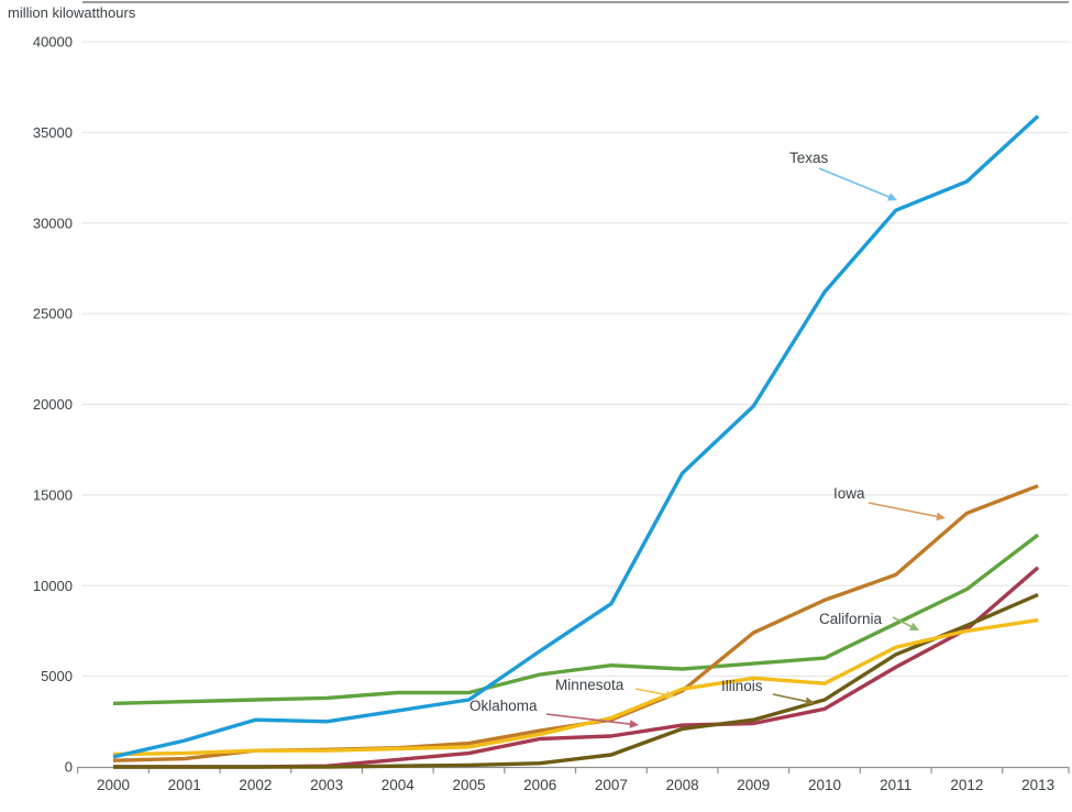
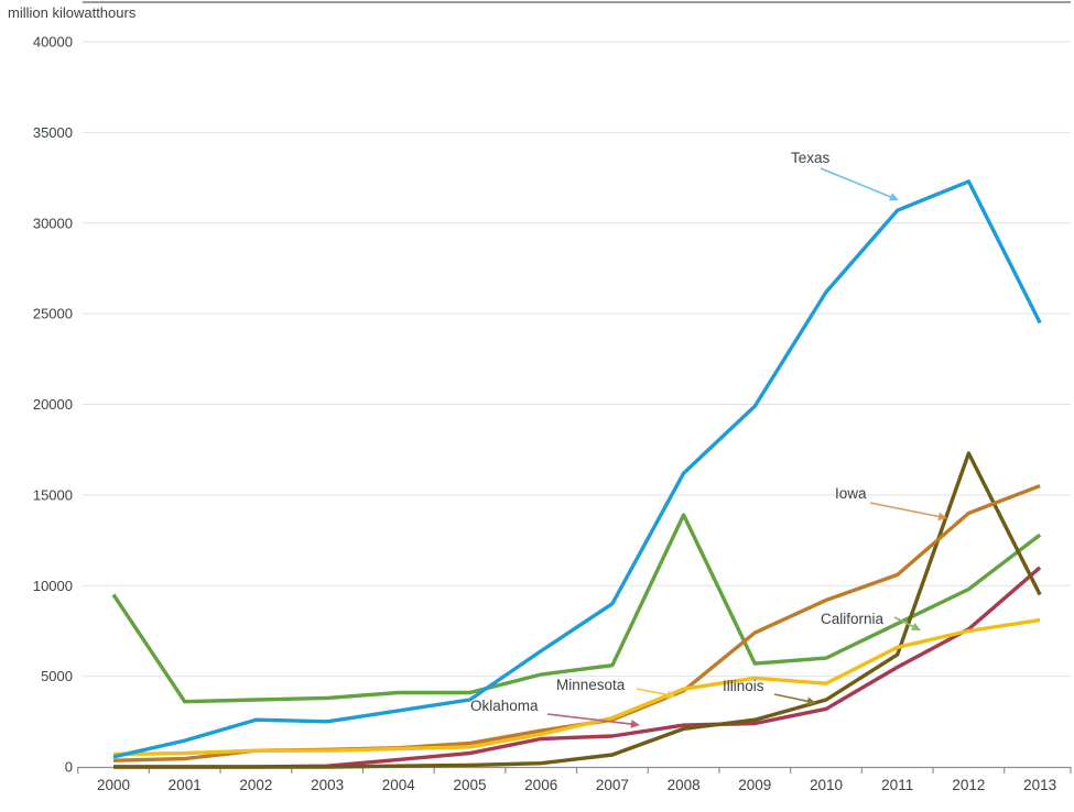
California/2000: 3500 -> 9500
California/2008: 5400 -> 13900
Illinois/2012: 7800 -> 17300
Texas/2013: 35900 -> 24500
